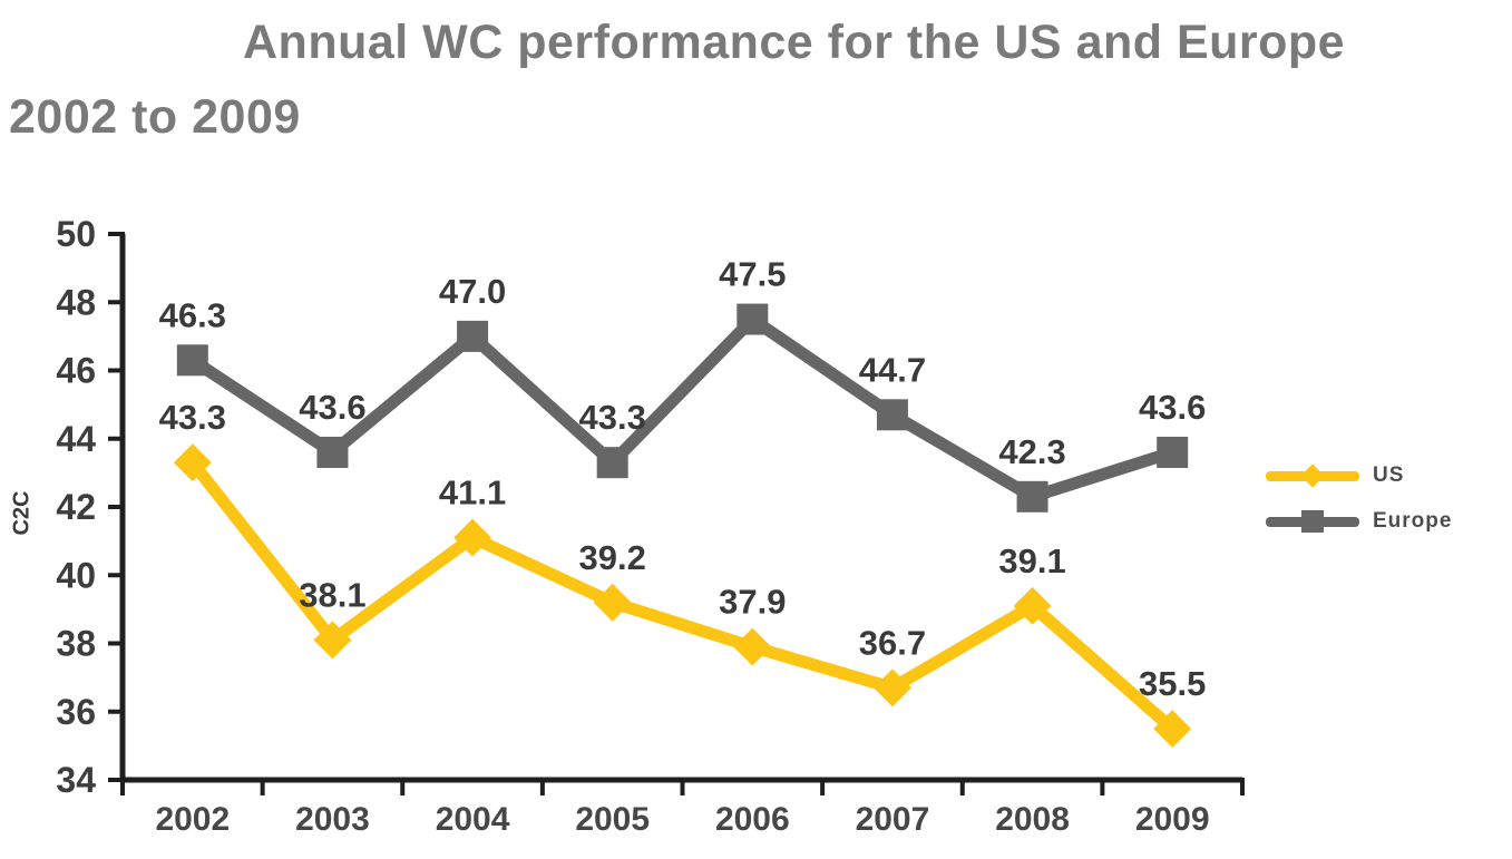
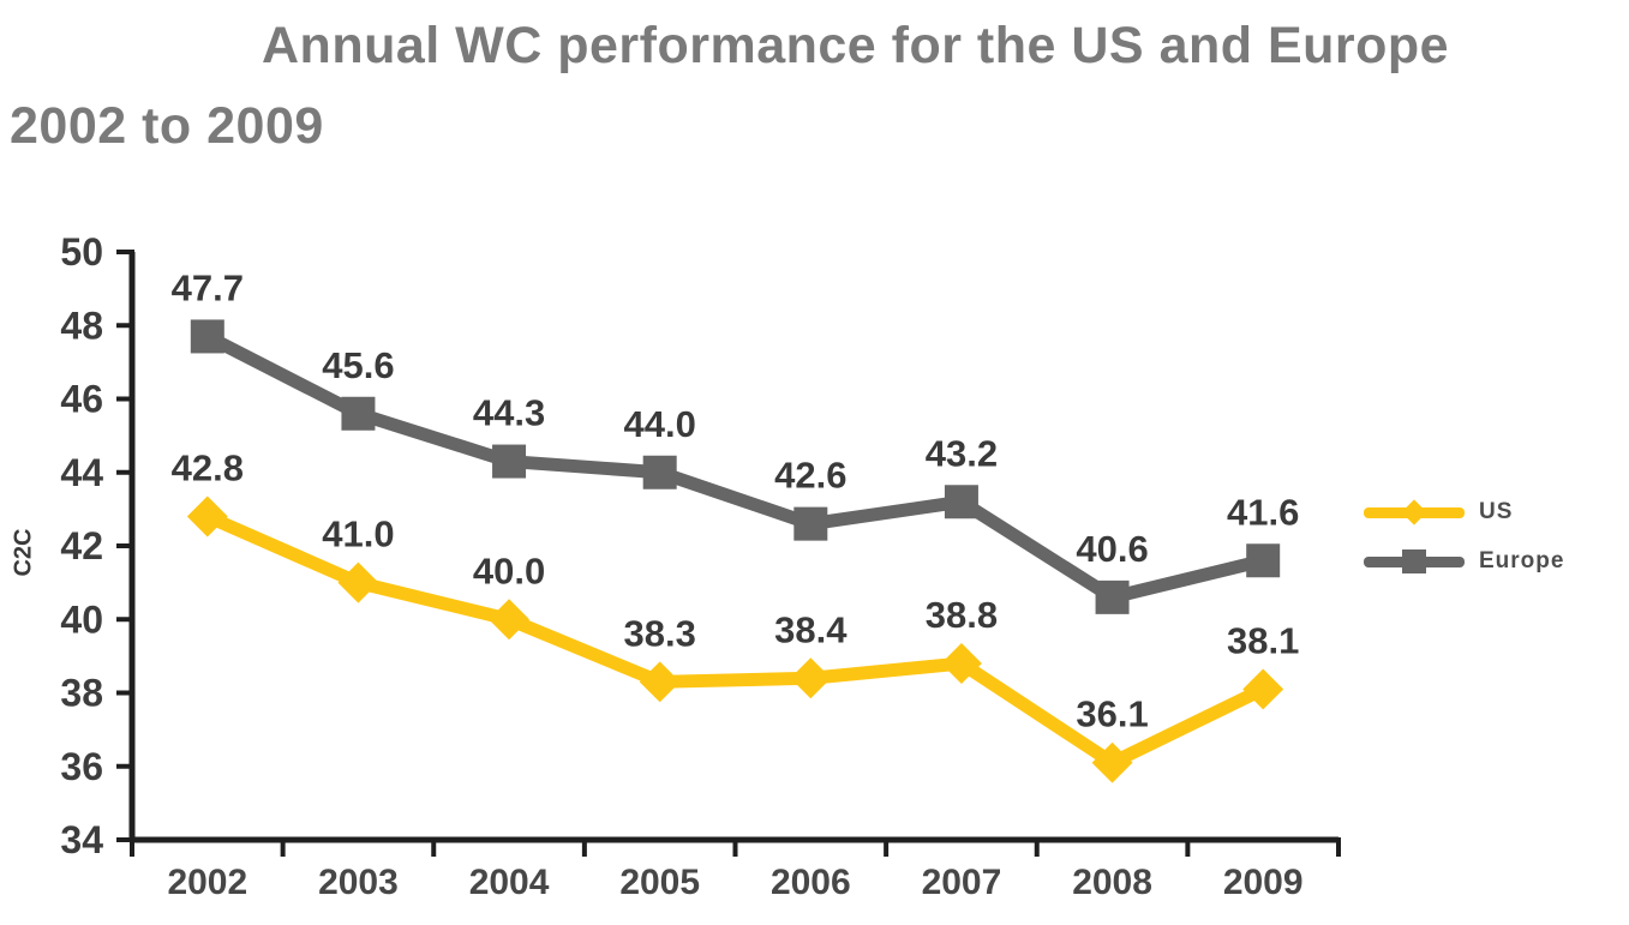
US/2002: 43.3 -> 42.8
Europe/2002: 46.3 -> 47.7
US/2003: 38.1 -> 41.0
Europe/2003: 43.6 -> 45.6
US/2004: 41.1 -> 40.0
Europe/2004: 47.0 -> 44.3
US/2005: 39.2 -> 38.3
Europe/2005: 43.3 -> 44.0
US/2006: 37.9 -> 38.4
Europe/2006: 47.5 -> 42.6
US/2007: 36.7 -> 38.8
Europe/2007: 44.7 -> 43.2
US/2008: 39.1 -> 36.1
Europe/2008: 42.3 -> 40.6
US/2009: 35.5 -> 38.1
Europe/2009: 43.6 -> 41.6
